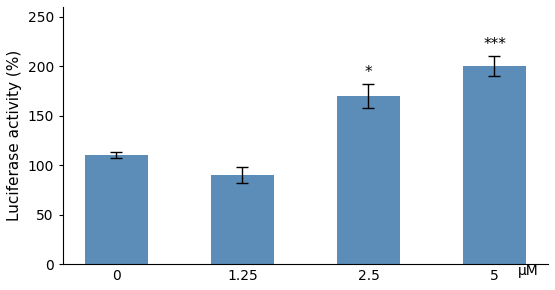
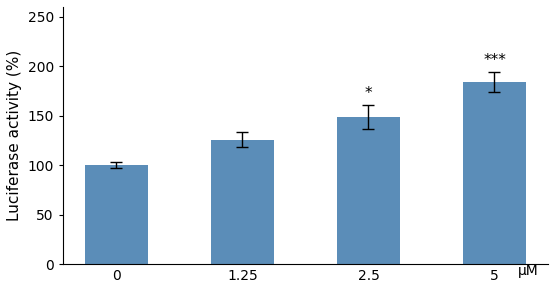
0: 110 -> 100
1.25: 90 -> 126
2.5: 170 -> 149
5: 200 -> 184
